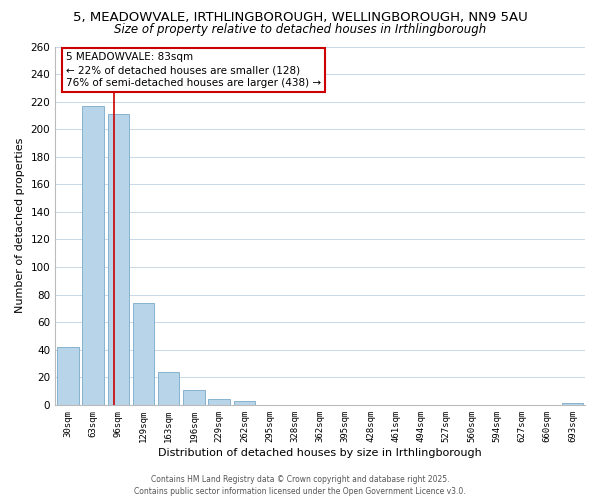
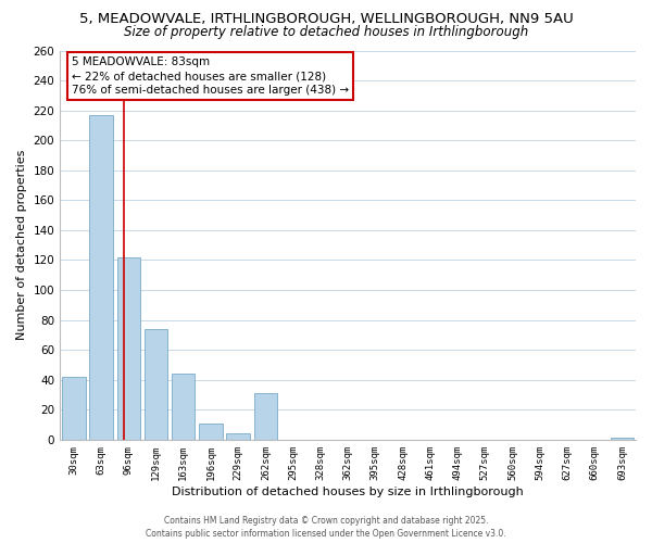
96sqm: 211 -> 122
163sqm: 24 -> 44
262sqm: 3 -> 31
